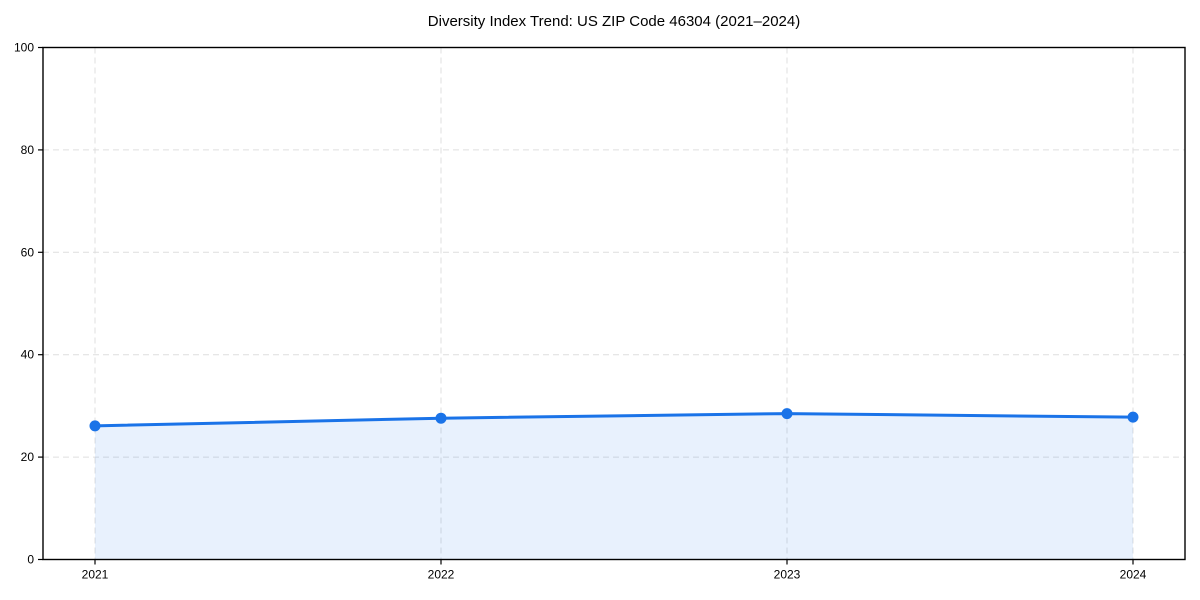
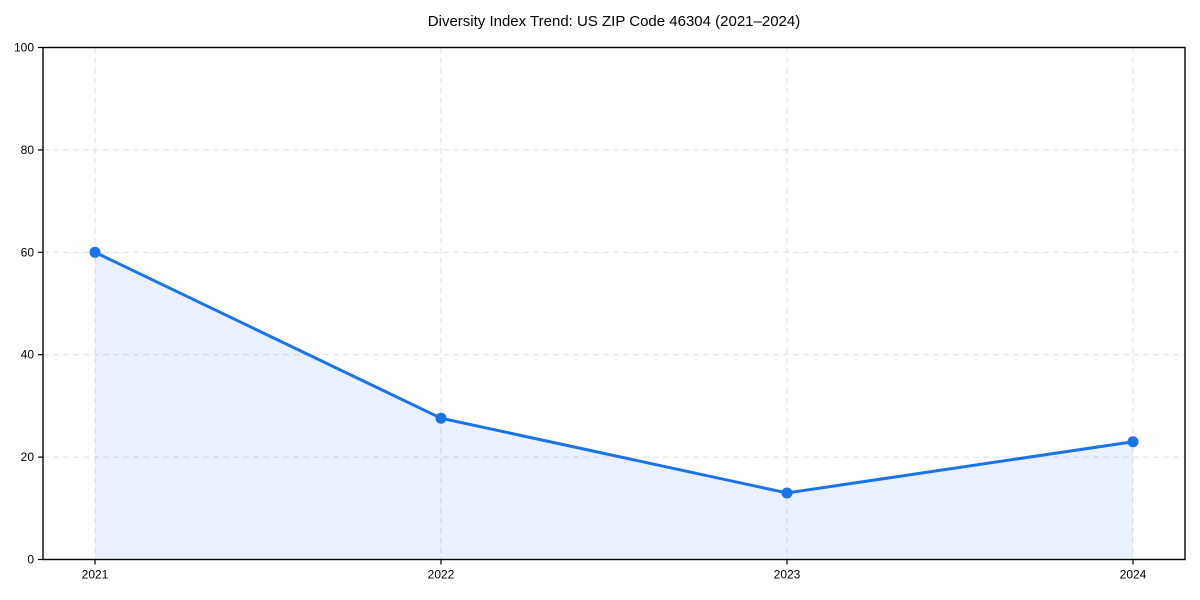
2021: 26 -> 60
2023: 28 -> 13
2024: 28 -> 23
